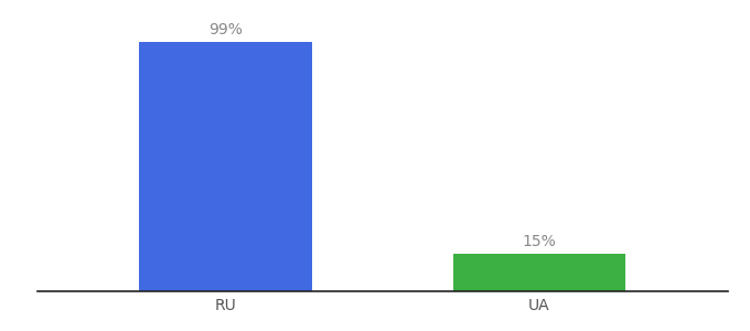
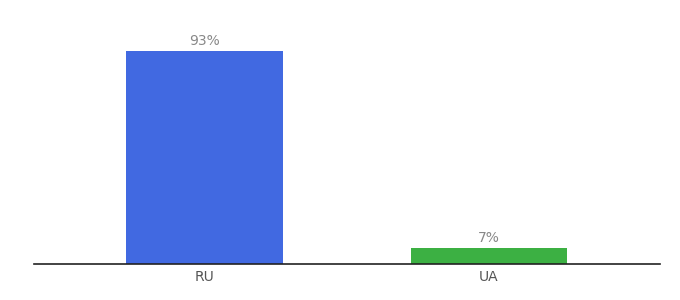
RU: 99% -> 93%
UA: 15% -> 7%
